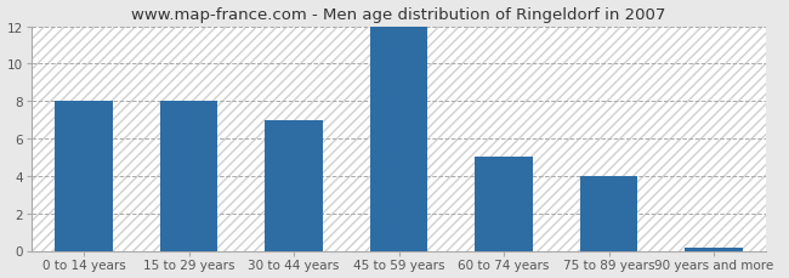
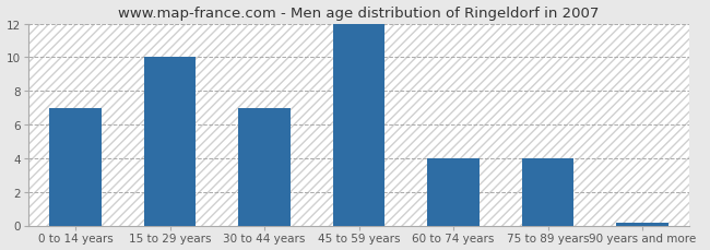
0 to 14 years: 8.0 -> 7.0
15 to 29 years: 8.0 -> 10.0
60 to 74 years: 5.0 -> 4.0
